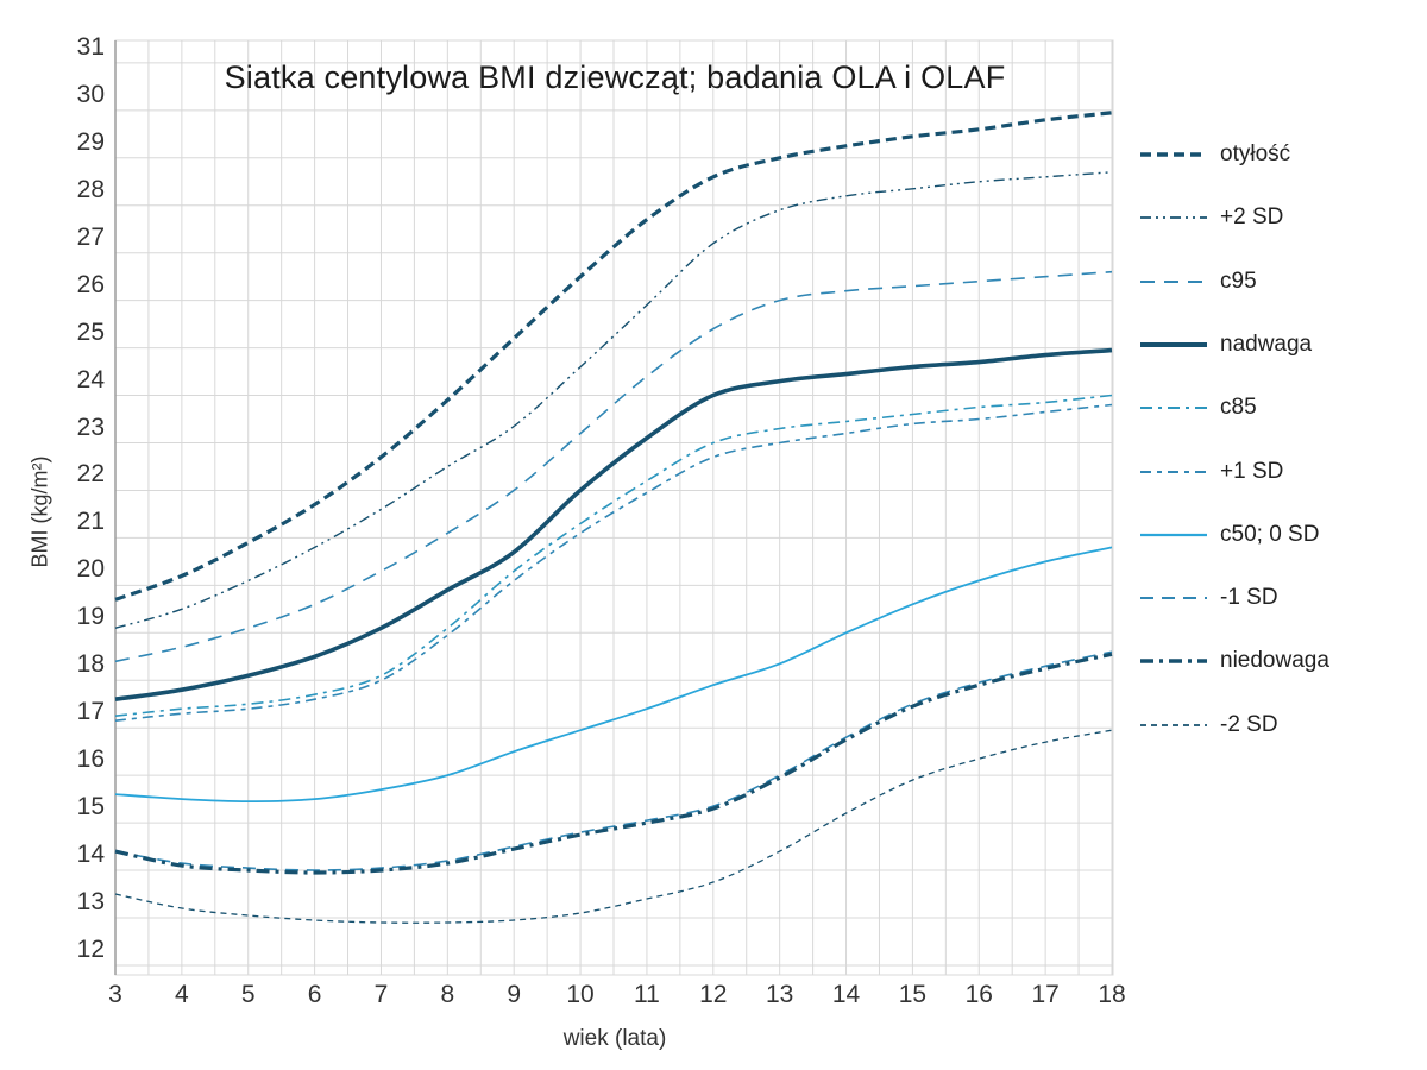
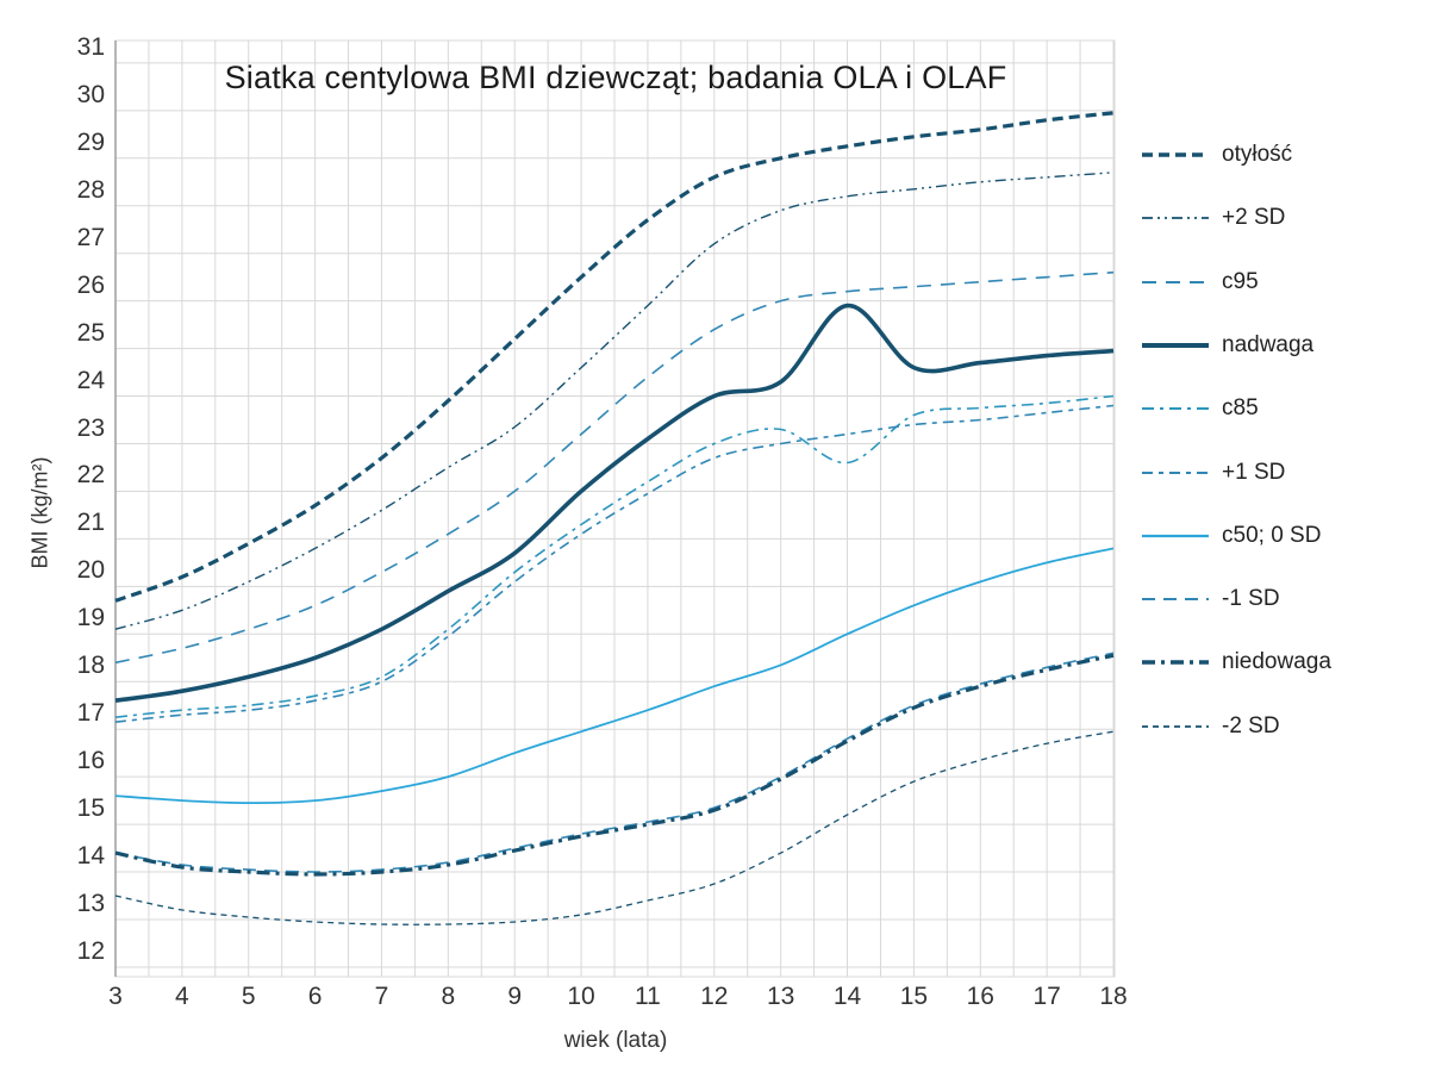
nadwaga/14: 24.4 -> 25.9
c85/14: 23.4 -> 22.6
